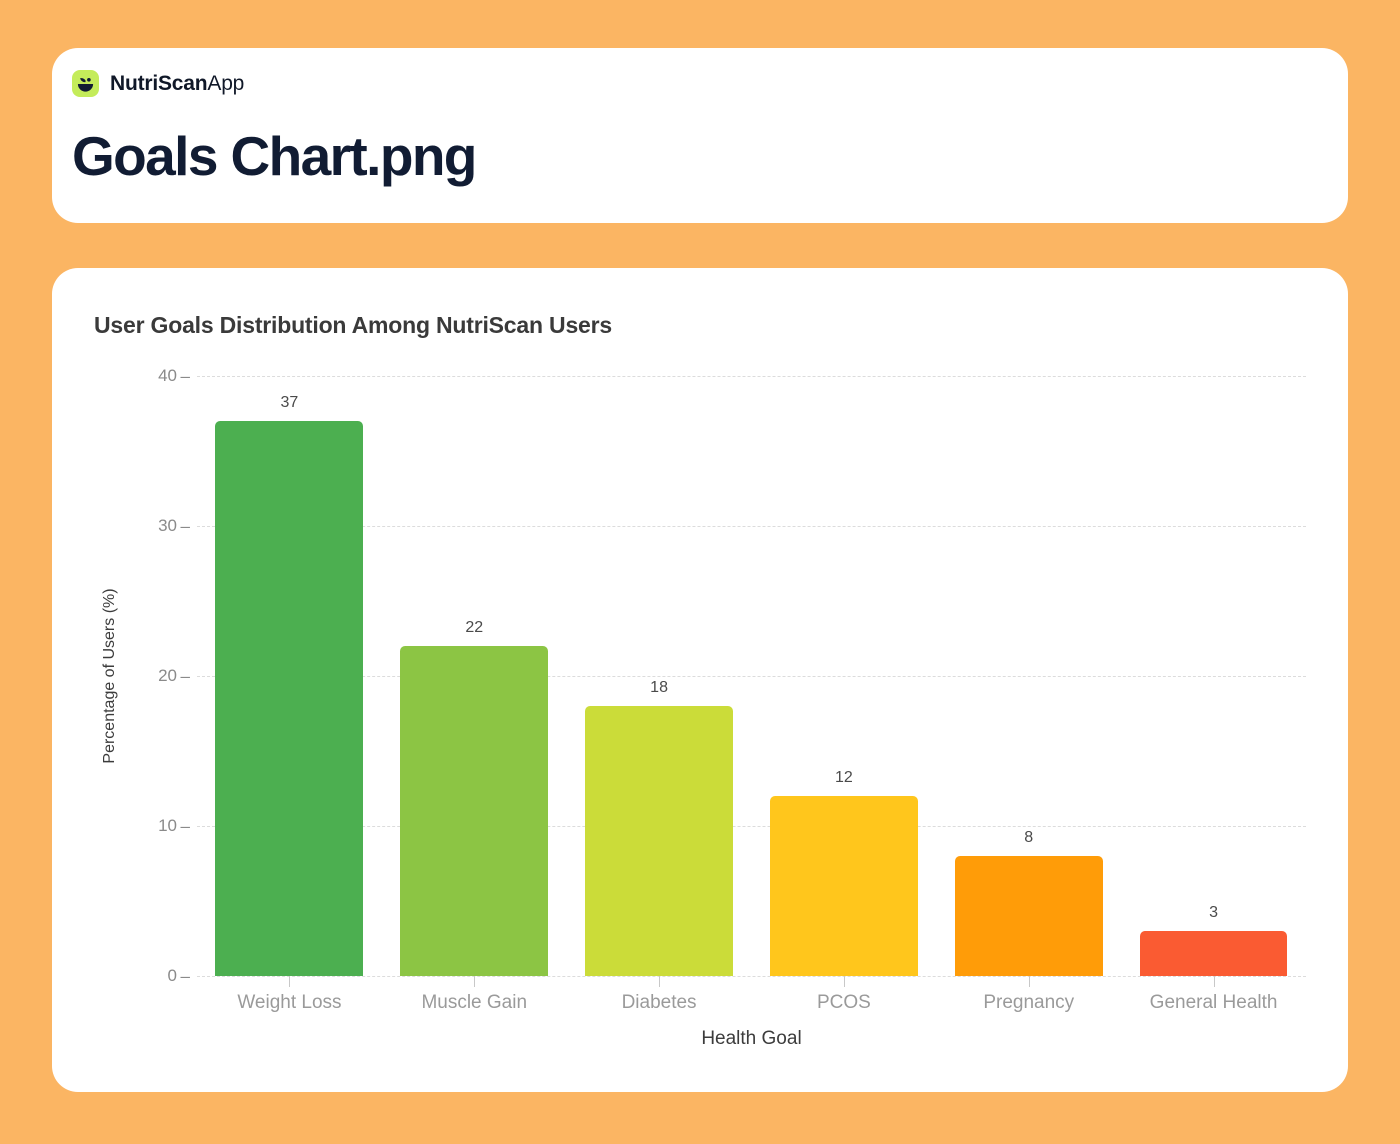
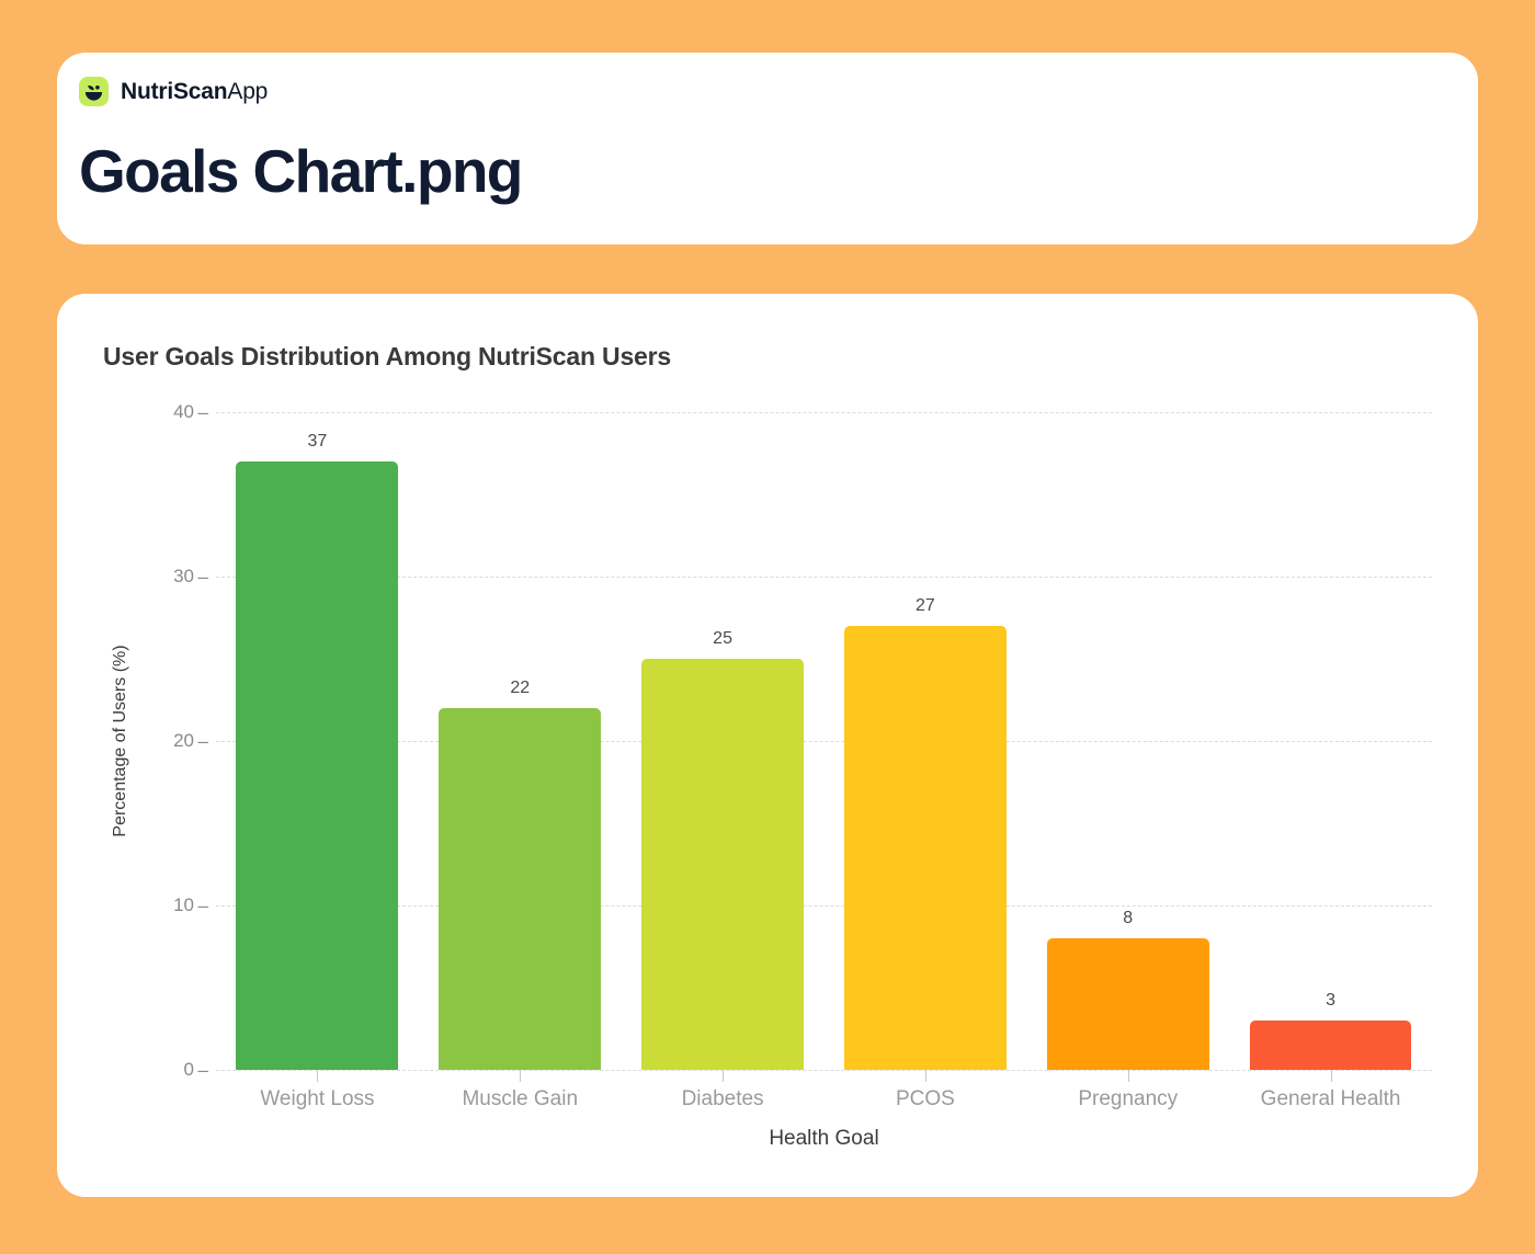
Diabetes: 18 -> 25
PCOS: 12 -> 27
